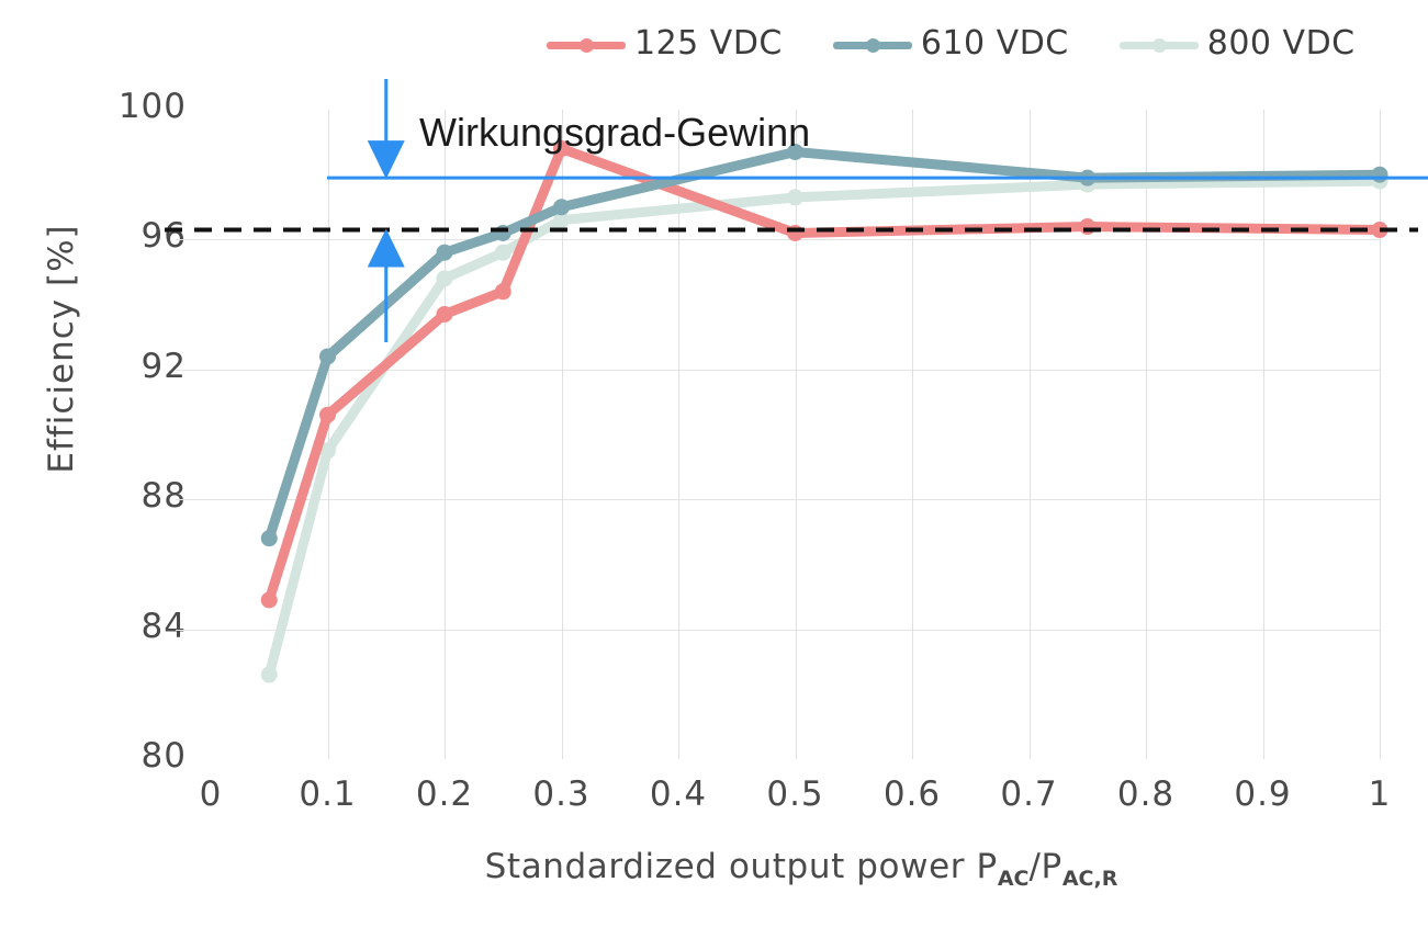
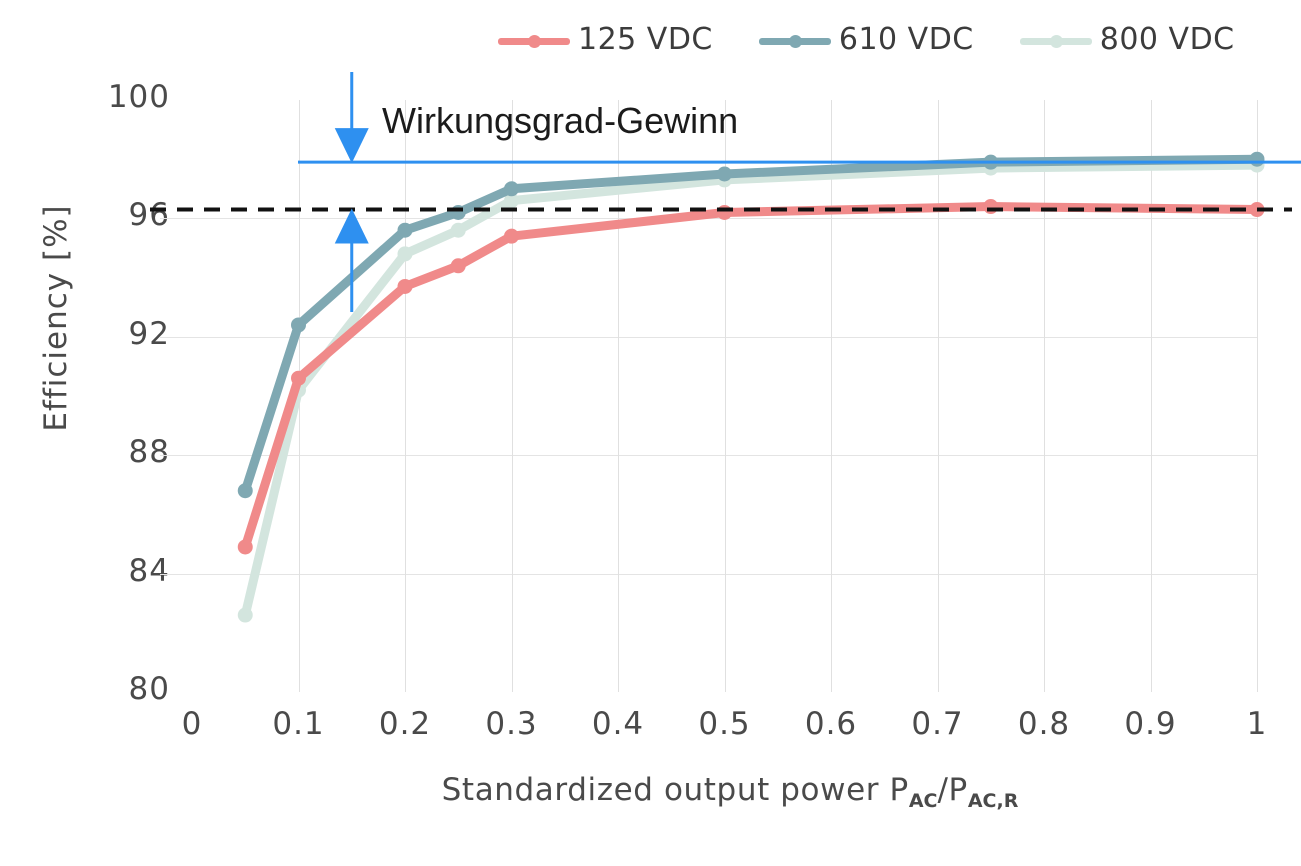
800 VDC/0.1: 89,5 -> 90,2
125 VDC/0.3: 98,8 -> 95,4
610 VDC/0.5: 98,7 -> 97,5
